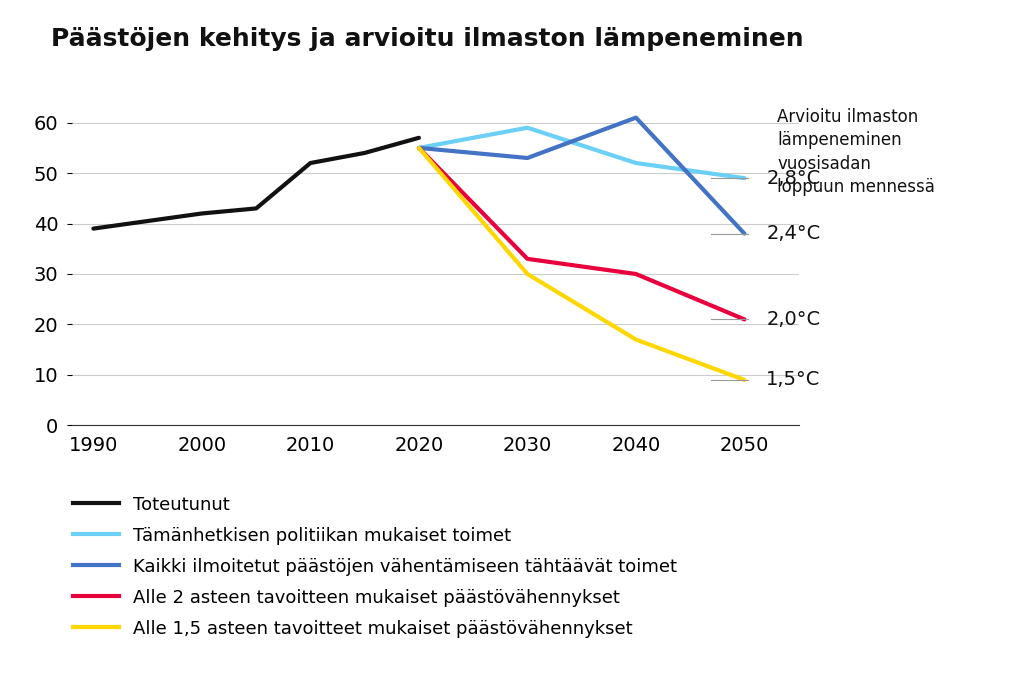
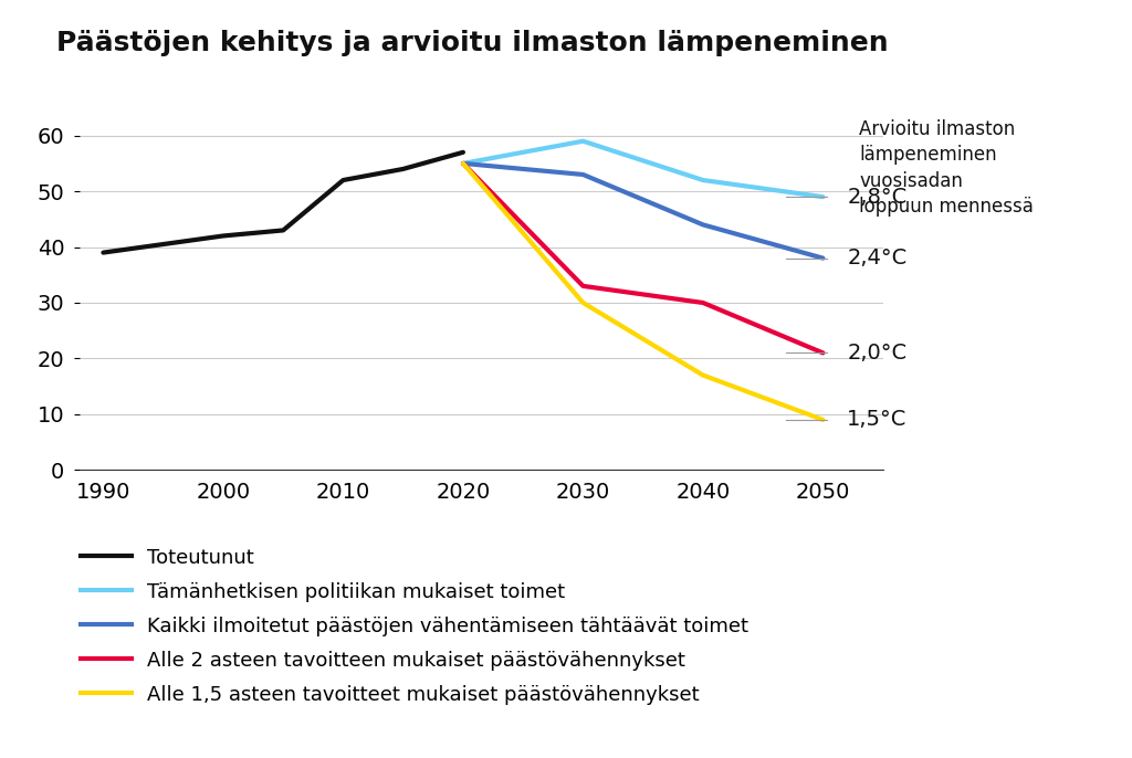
Kaikki ilmoitetut päästöjen vähentämiseen tähtäävät toimet/2040: 61 -> 44
